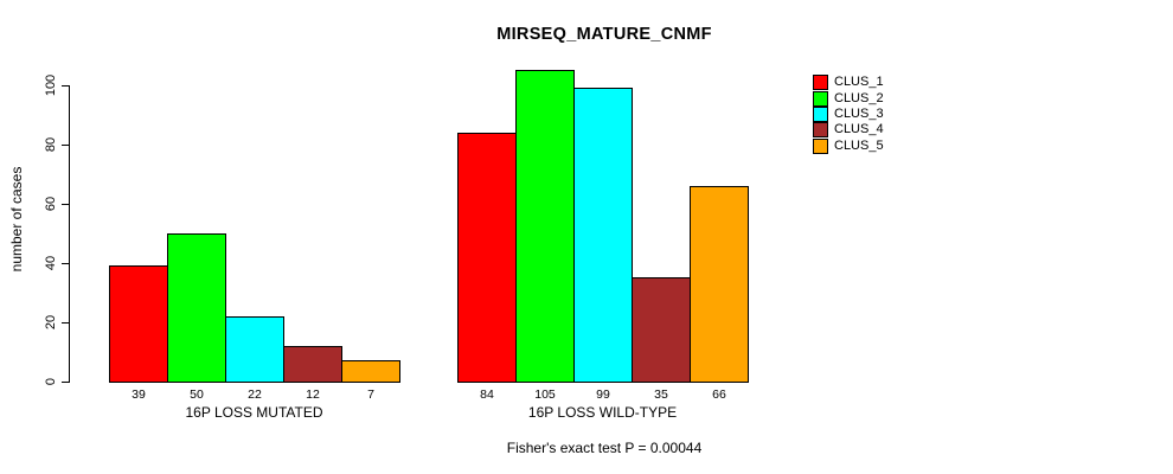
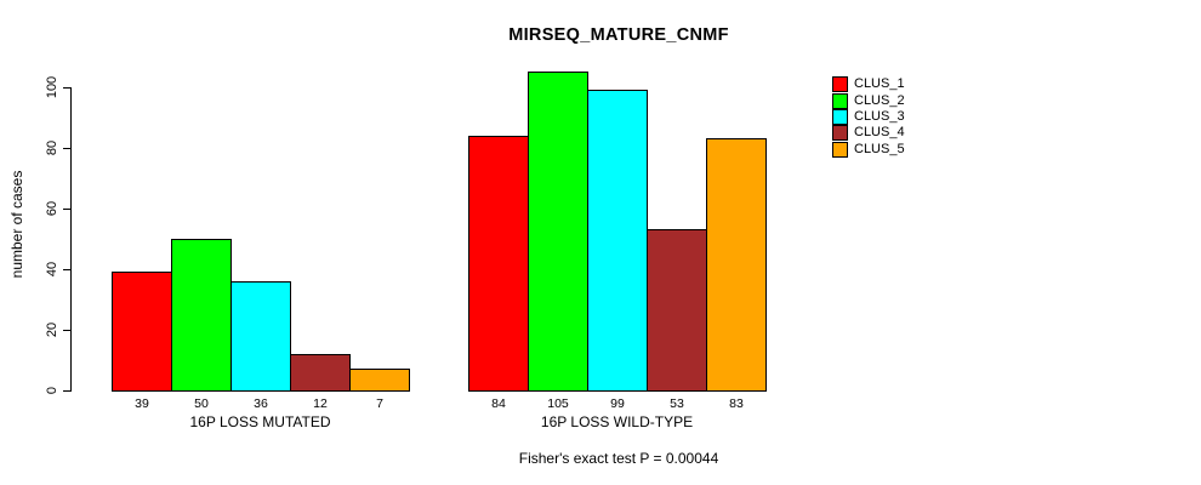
CLUS_3/16P LOSS MUTATED: 22 -> 36
CLUS_4/16P LOSS WILD-TYPE: 35 -> 53
CLUS_5/16P LOSS WILD-TYPE: 66 -> 83
